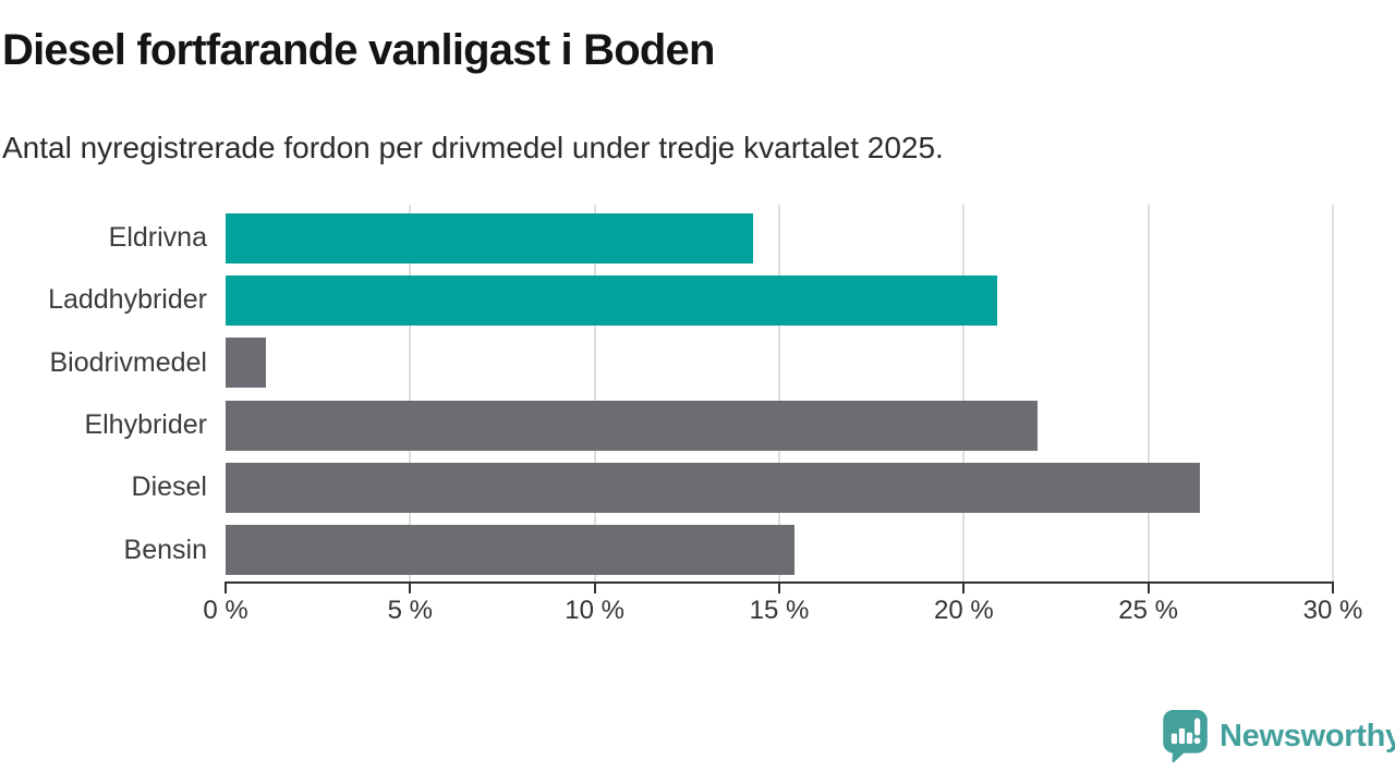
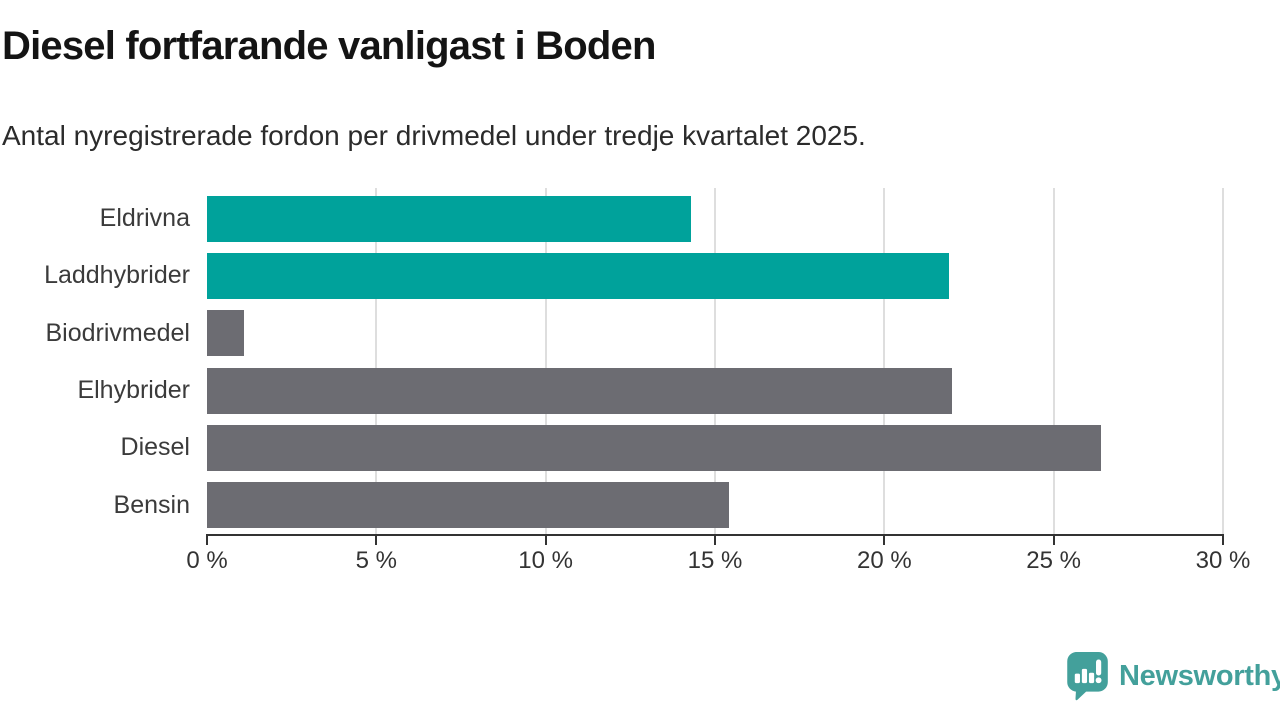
Laddhybrider: 20.9% -> 21.9%
